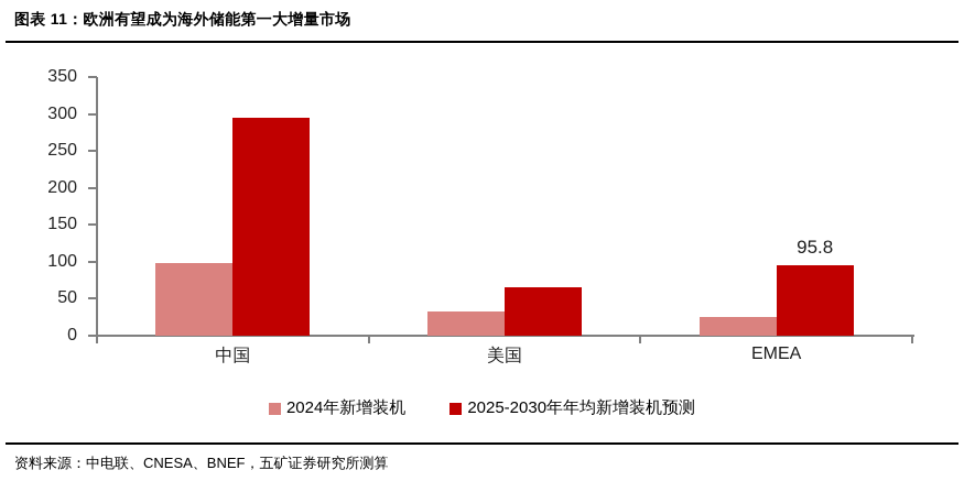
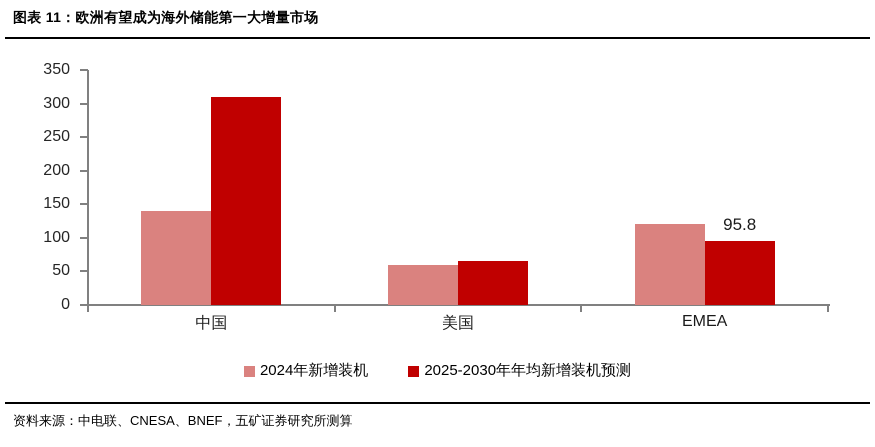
2024年新增装机/中国: 100 -> 140
2025-2030年年均新增装机预测/中国: 300 -> 310
2024年新增装机/美国: 30 -> 60
2024年新增装机/EMEA: 20 -> 120
